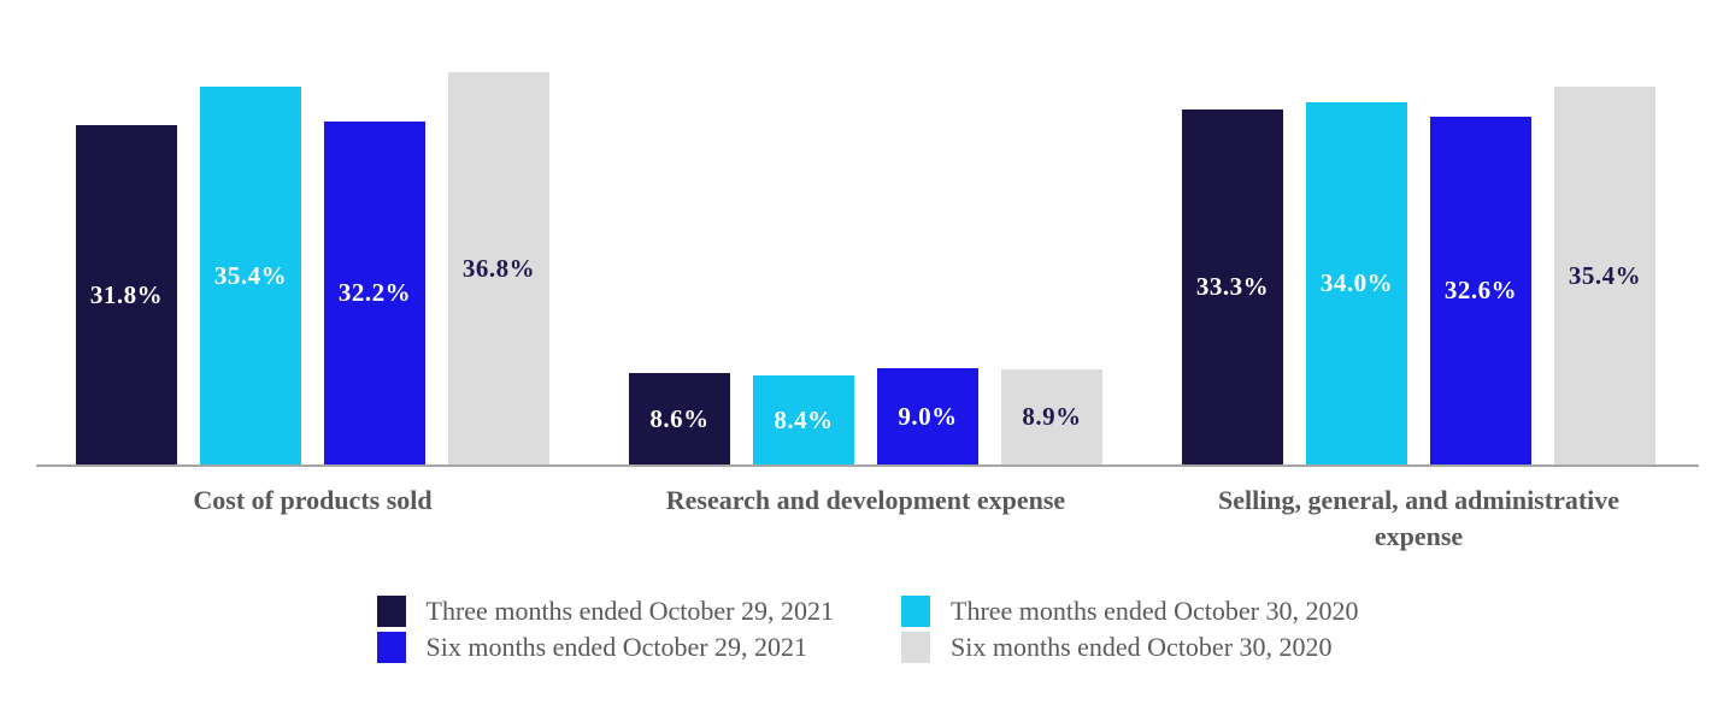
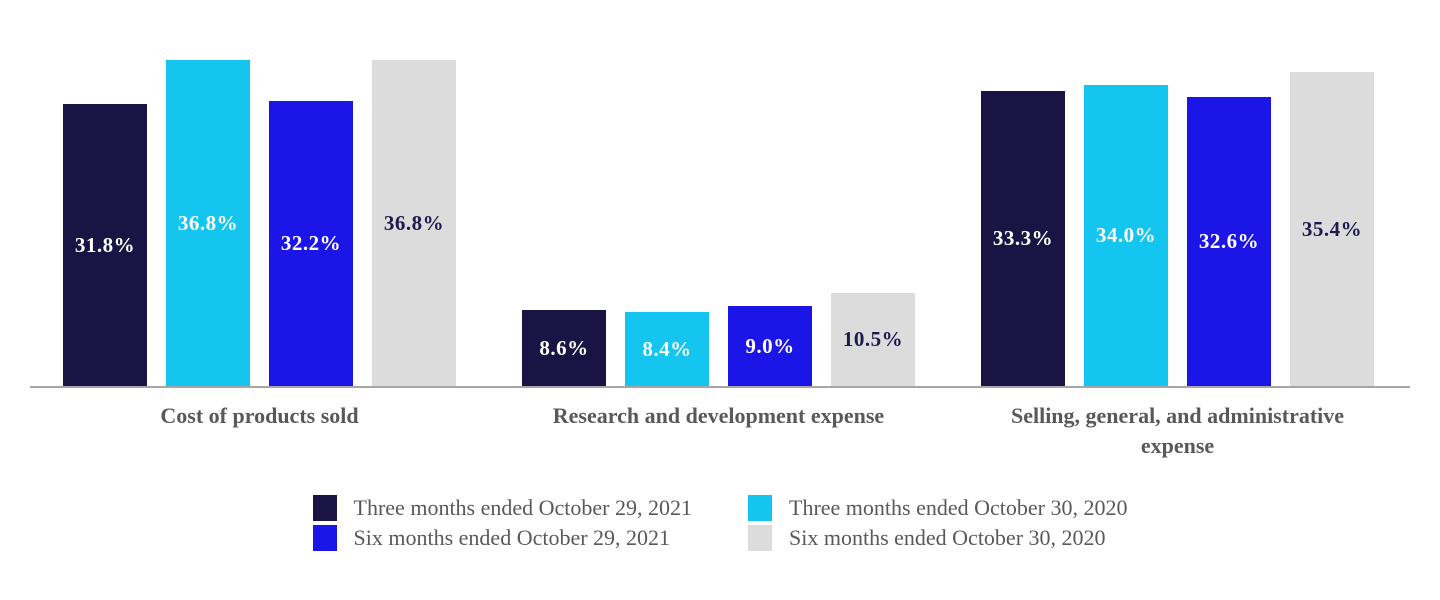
Three months ended October 30, 2020/Cost of products sold: 35.4% -> 36.8%
Six months ended October 30, 2020/Research and development expense: 8.9% -> 10.5%
